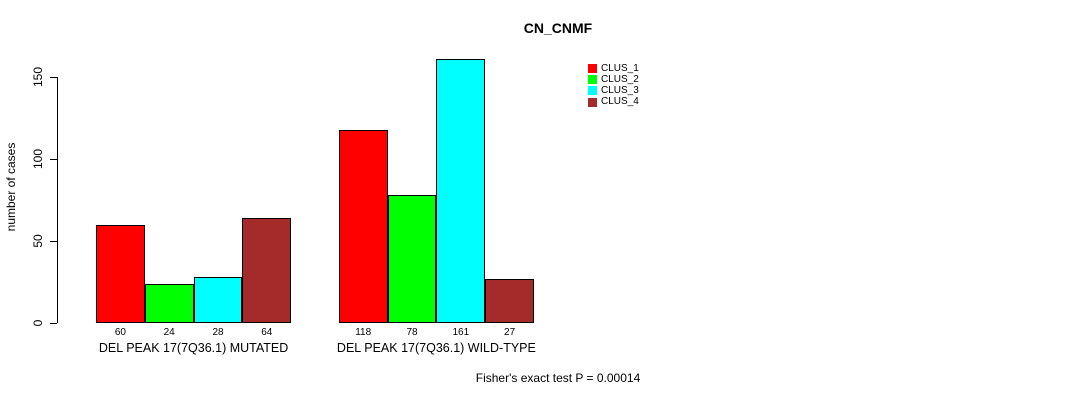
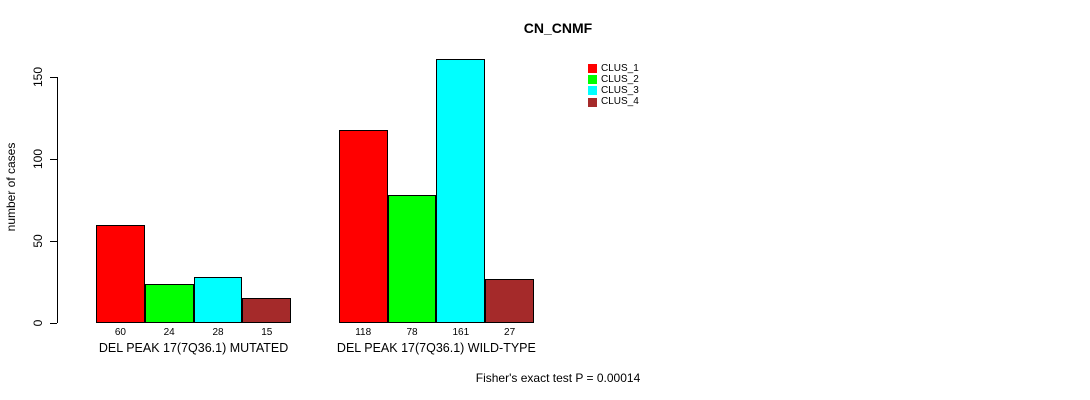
CLUS_4/DEL PEAK 17(7Q36.1) MUTATED: 64 -> 15
